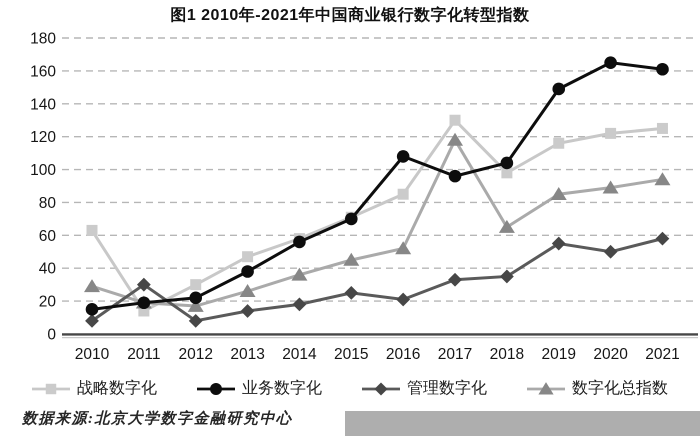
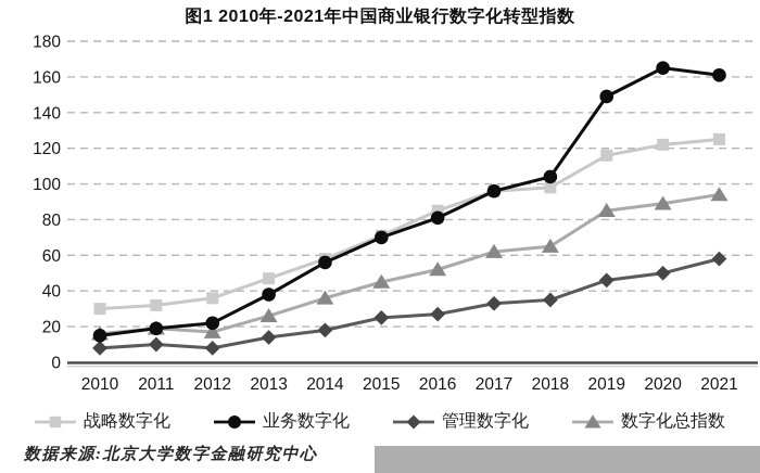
战略数字化/2010: 63 -> 30
数字化总指数/2010: 29 -> 16
战略数字化/2011: 14 -> 32
管理数字化/2011: 30 -> 10
战略数字化/2012: 30 -> 36
业务数字化/2016: 108 -> 81
管理数字化/2016: 21 -> 27
战略数字化/2017: 130 -> 96
数字化总指数/2017: 118 -> 62
管理数字化/2019: 55 -> 46
